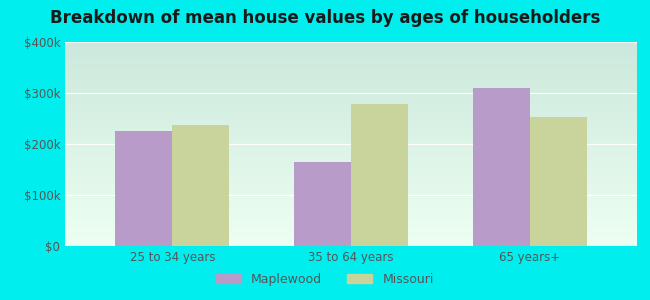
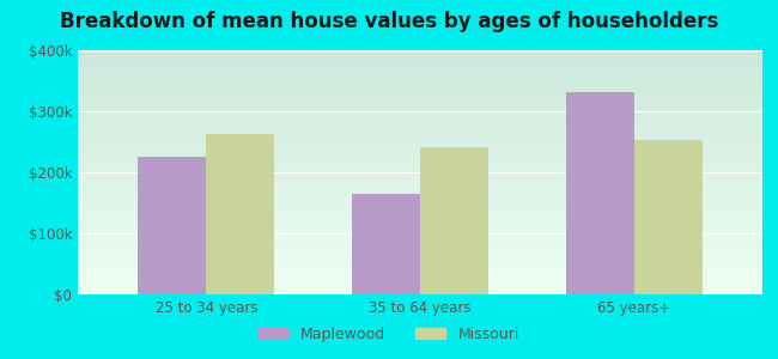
Missouri/25 to 34 years: $237k -> $262k
Missouri/35 to 64 years: $278k -> $242k
Maplewood/65 years+: $310k -> $332k
